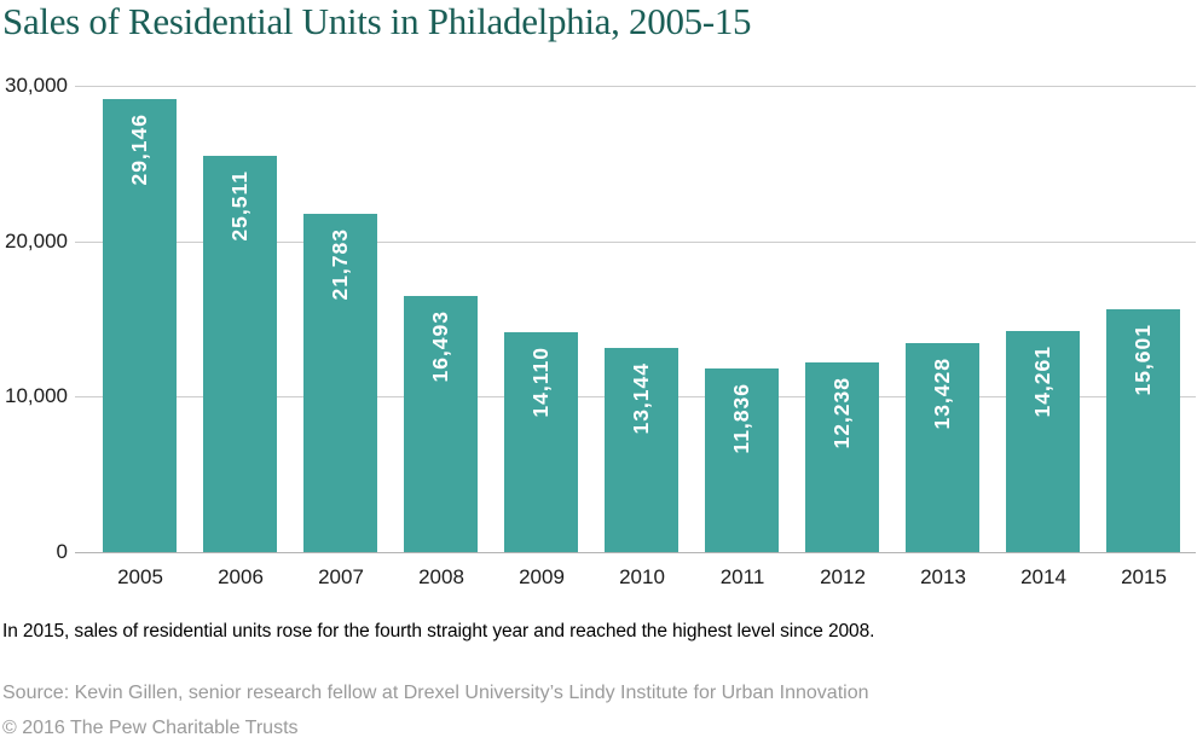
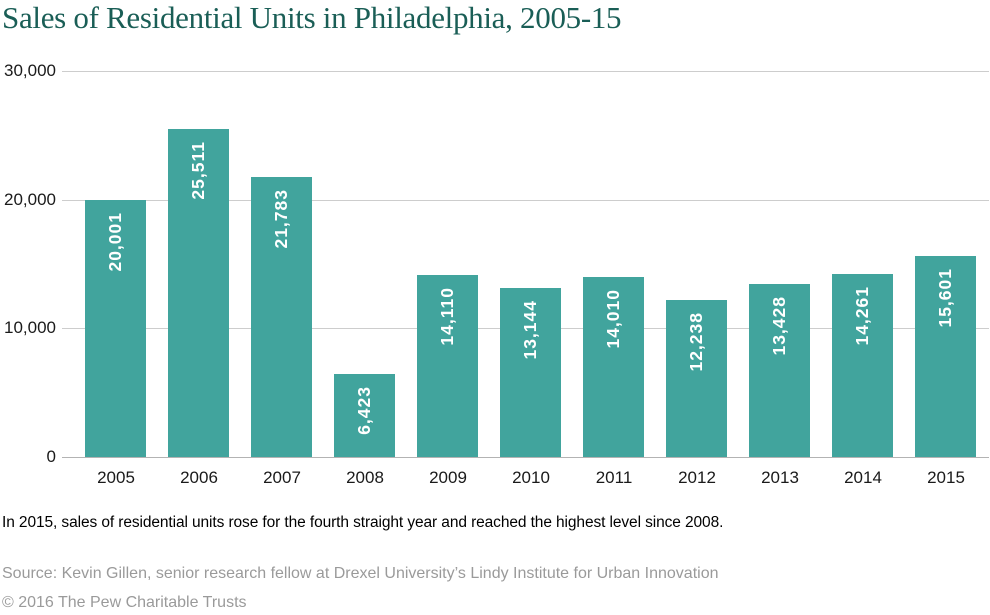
2005: 29,146 -> 20,001
2008: 16,493 -> 6,423
2011: 11,836 -> 14,010
